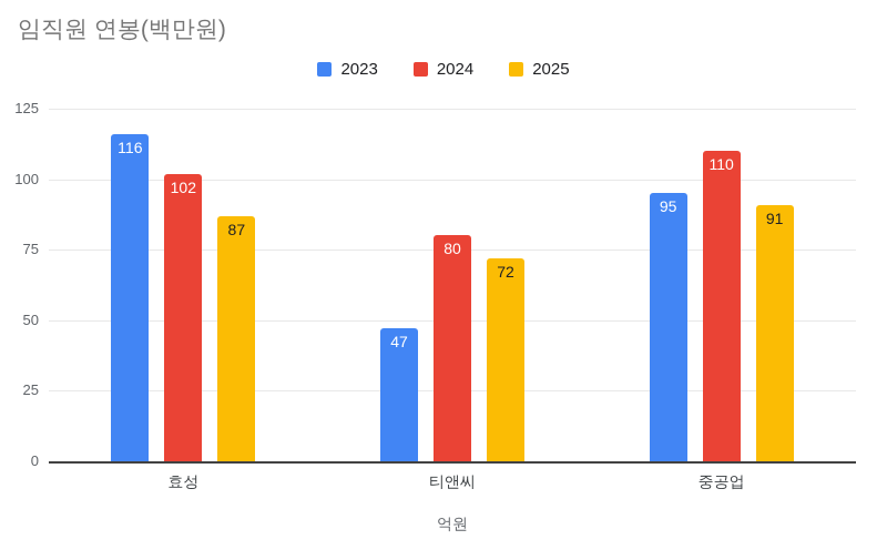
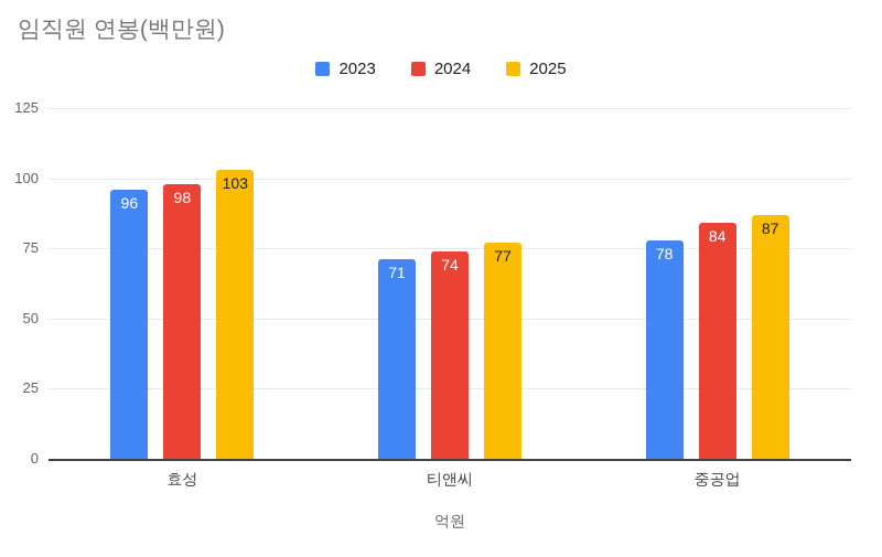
2023/효성: 116 -> 96
2024/효성: 102 -> 98
2025/효성: 87 -> 103
2023/티앤씨: 47 -> 71
2024/티앤씨: 80 -> 74
2025/티앤씨: 72 -> 77
2023/중공업: 95 -> 78
2024/중공업: 110 -> 84
2025/중공업: 91 -> 87
